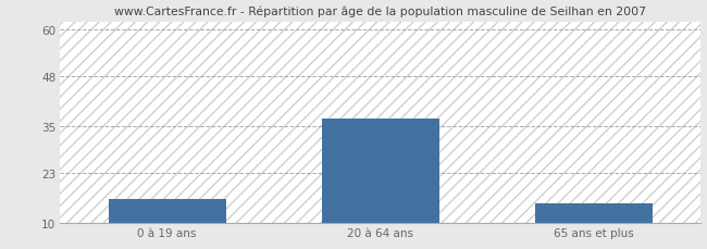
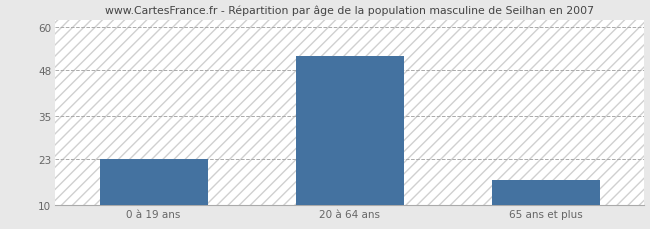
0 à 19 ans: 16 -> 23
20 à 64 ans: 37 -> 52
65 ans et plus: 15 -> 17
